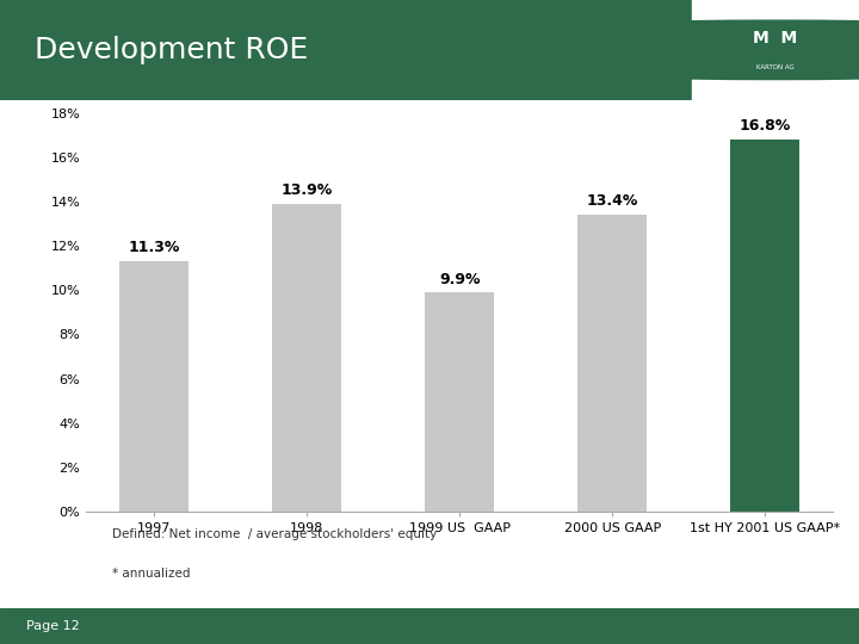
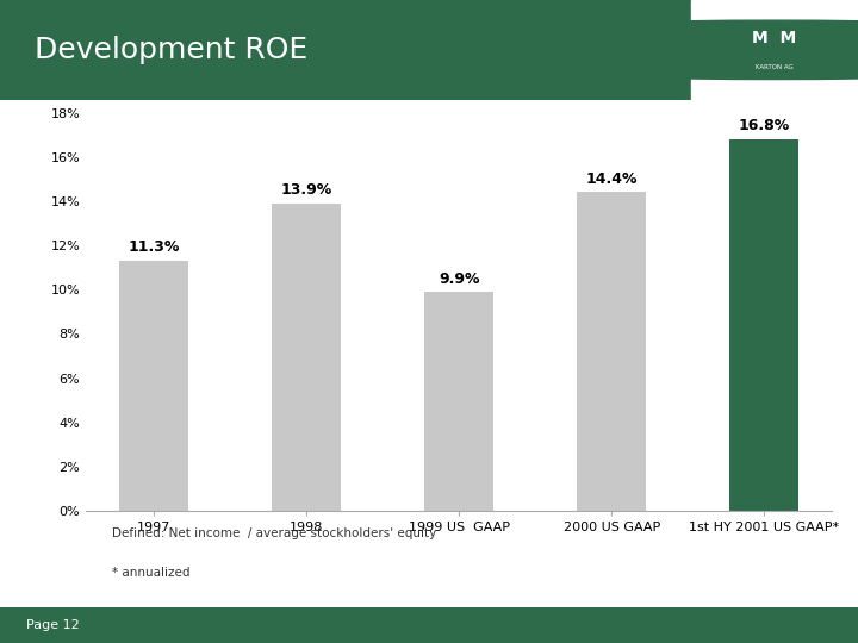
2000 US GAAP: 13.4% -> 14.4%
